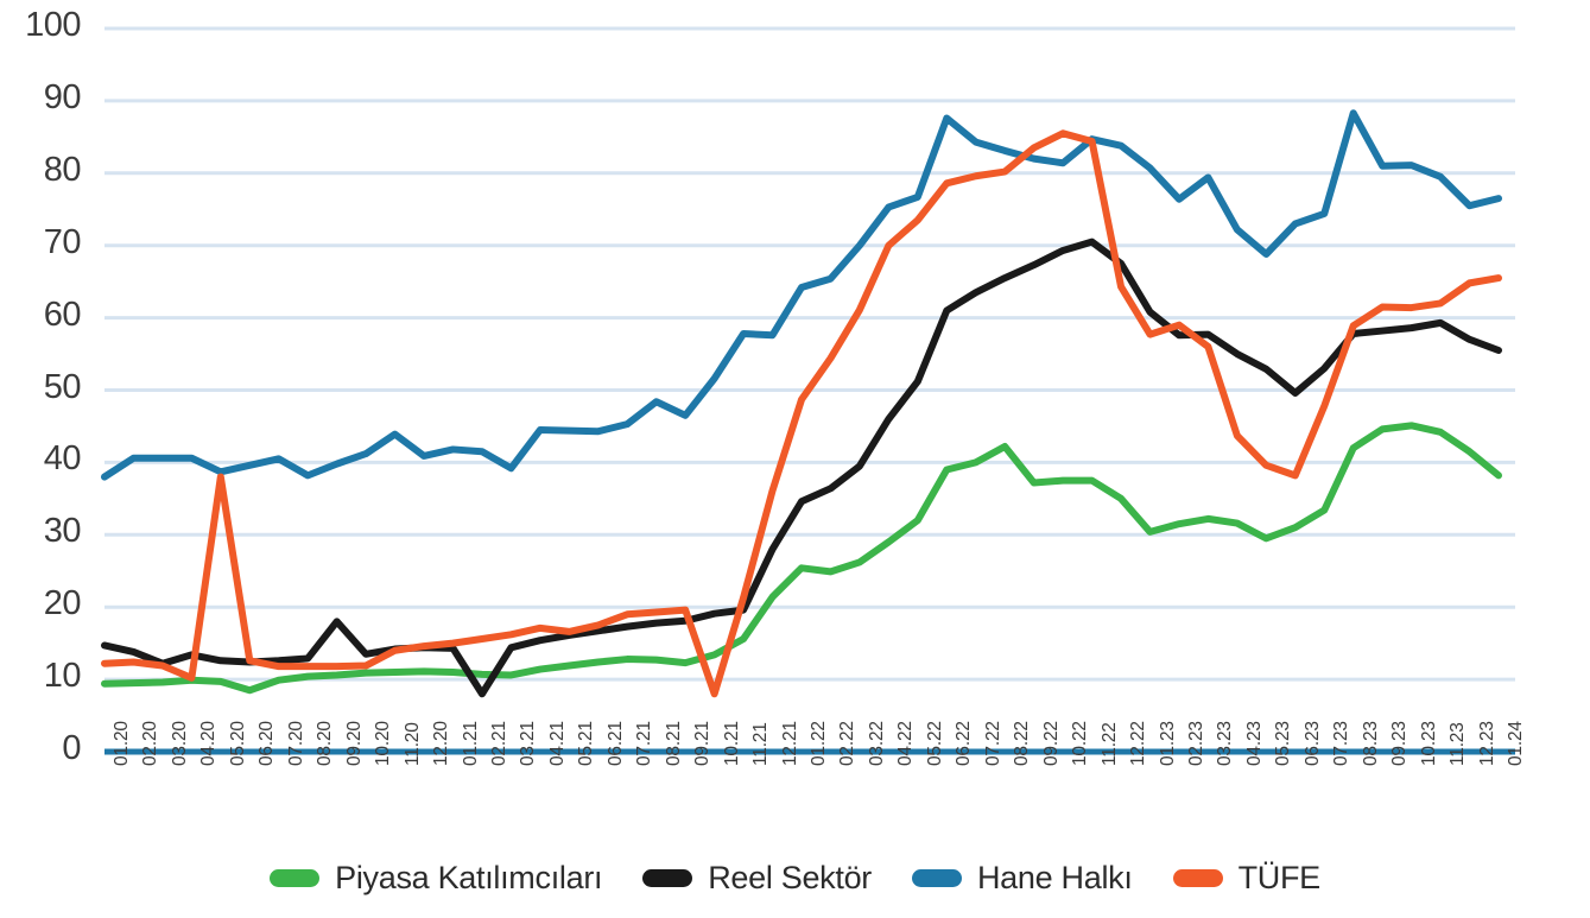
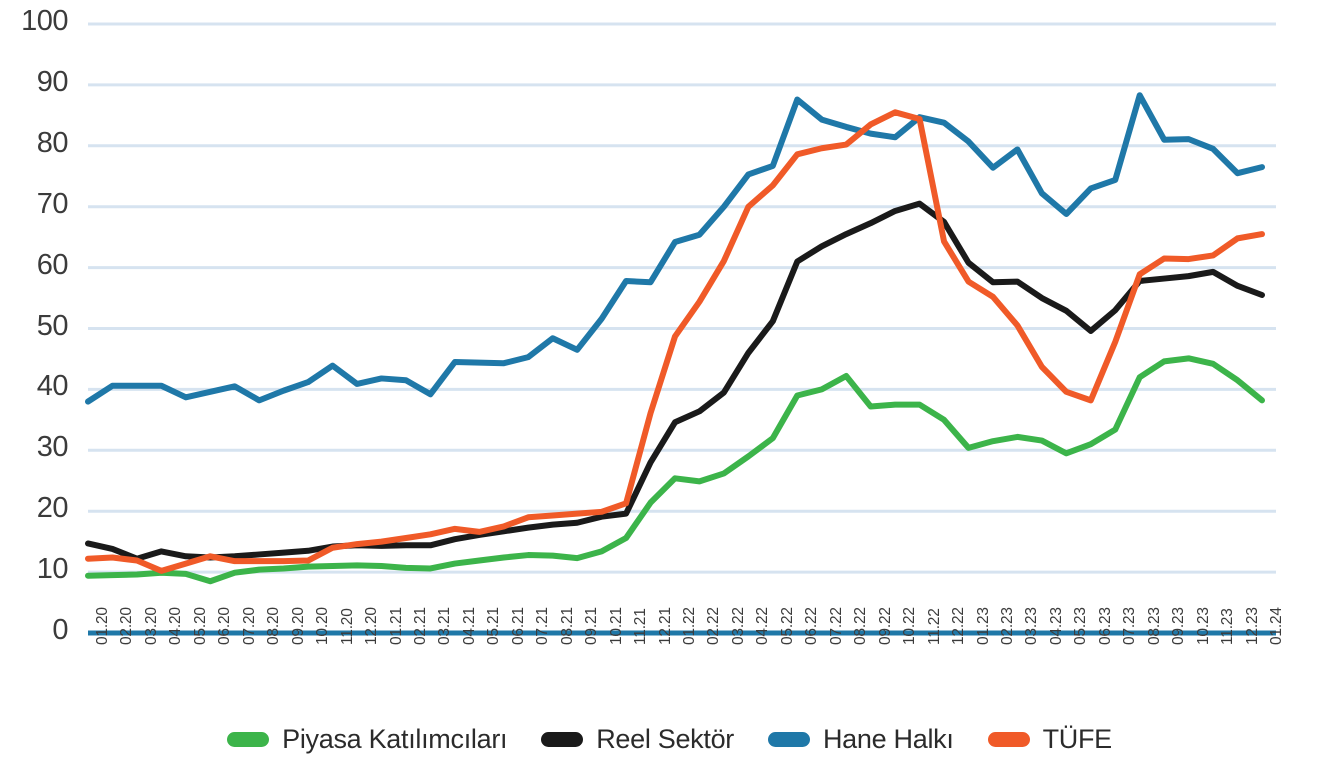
TÜFE/05.20: 38 -> 11
Reel Sektör/09.20: 18 -> 13
Reel Sektör/02.21: 8 -> 14
TÜFE/10.21: 8 -> 20
TÜFE/02.23: 59 -> 55
TÜFE/03.23: 56 -> 50
